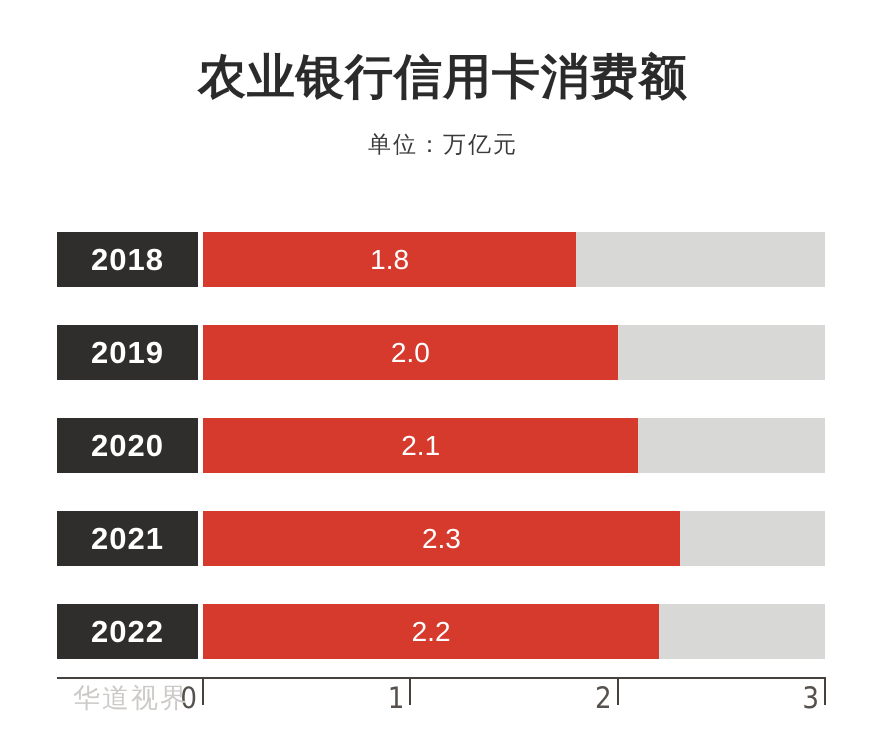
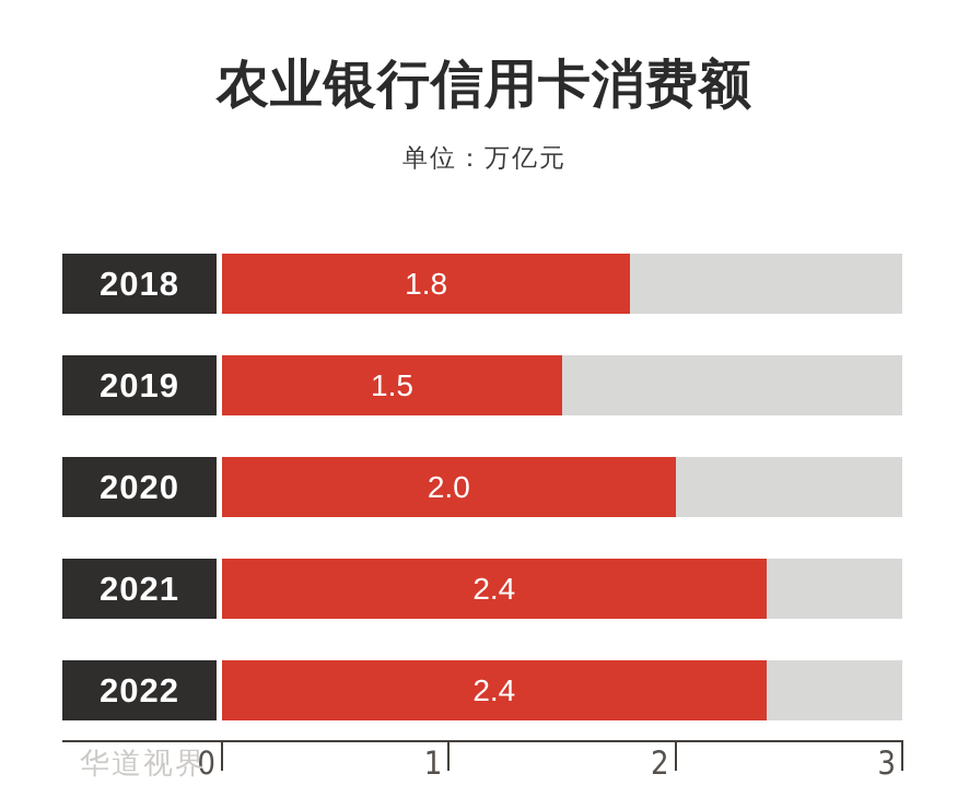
2019: 2.0 -> 1.5
2020: 2.1 -> 2.0
2021: 2.3 -> 2.4
2022: 2.2 -> 2.4
